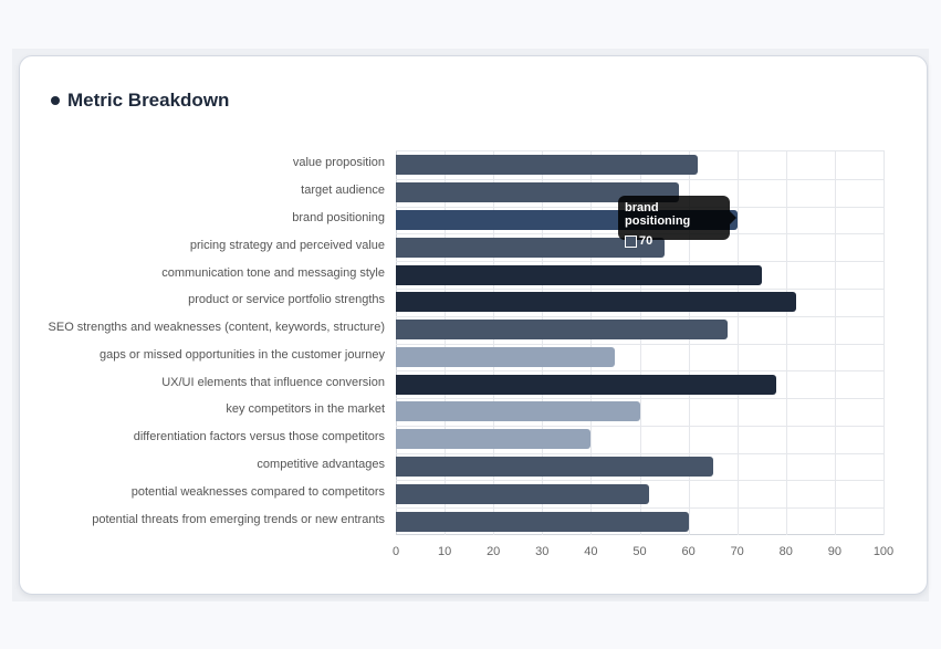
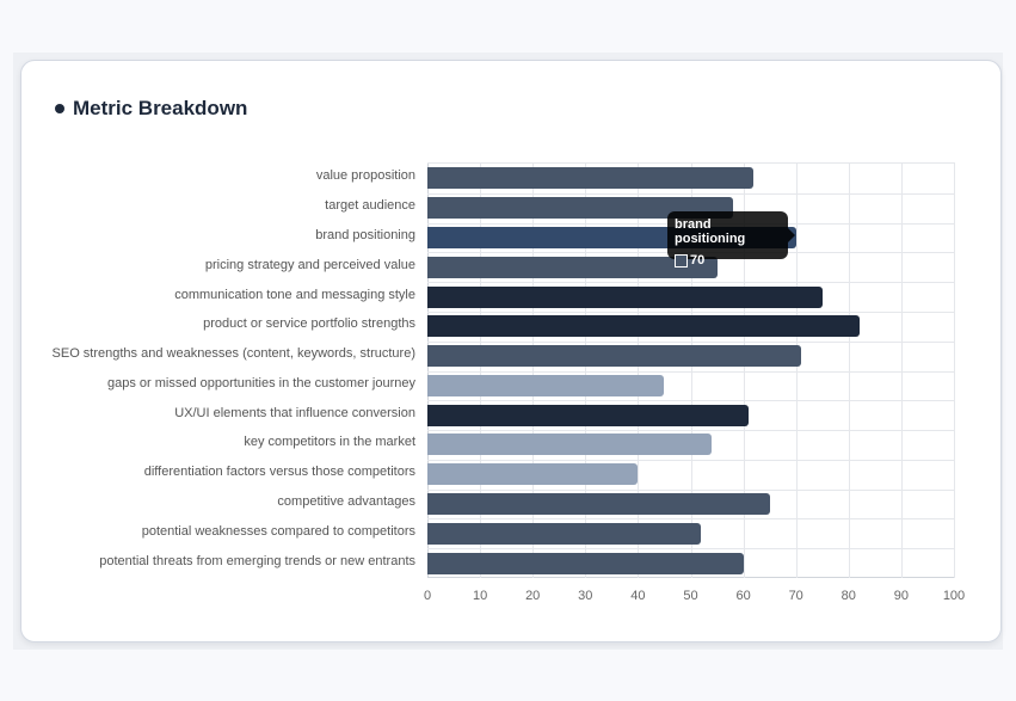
SEO strengths and weaknesses (content, keywords, structure): 68 -> 71
UX/UI elements that influence conversion: 78 -> 61
key competitors in the market: 50 -> 54
